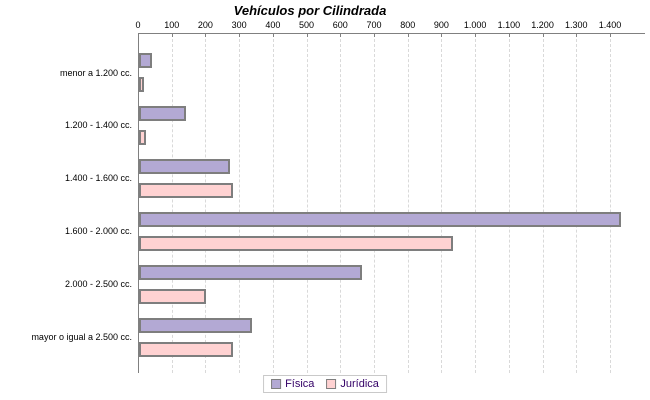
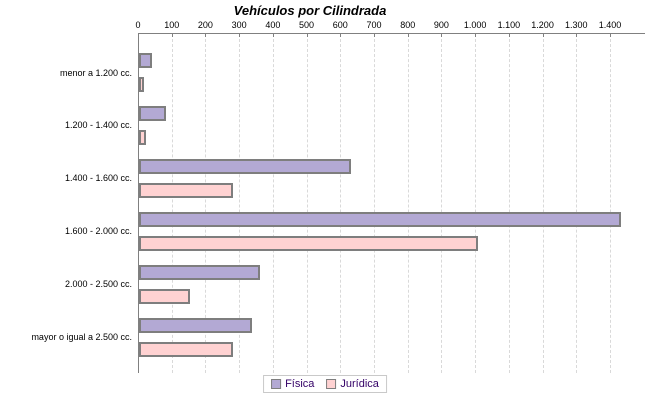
Física/1.200 - 1.400 cc.: 140 -> 80
Física/1.400 - 1.600 cc.: 270 -> 630
Jurídica/1.600 - 2.000 cc.: 930 -> 1000
Física/2.000 - 2.500 cc.: 660 -> 360
Jurídica/2.000 - 2.500 cc.: 200 -> 150
